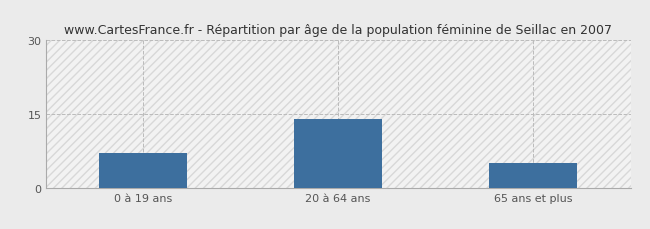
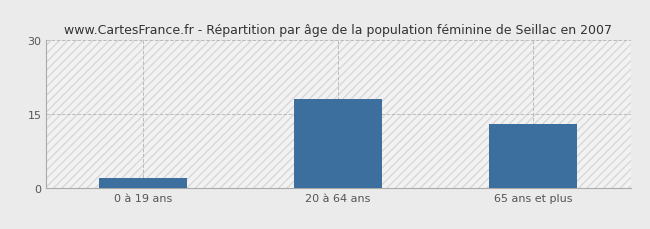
0 à 19 ans: 7 -> 2
20 à 64 ans: 14 -> 18
65 ans et plus: 5 -> 13
